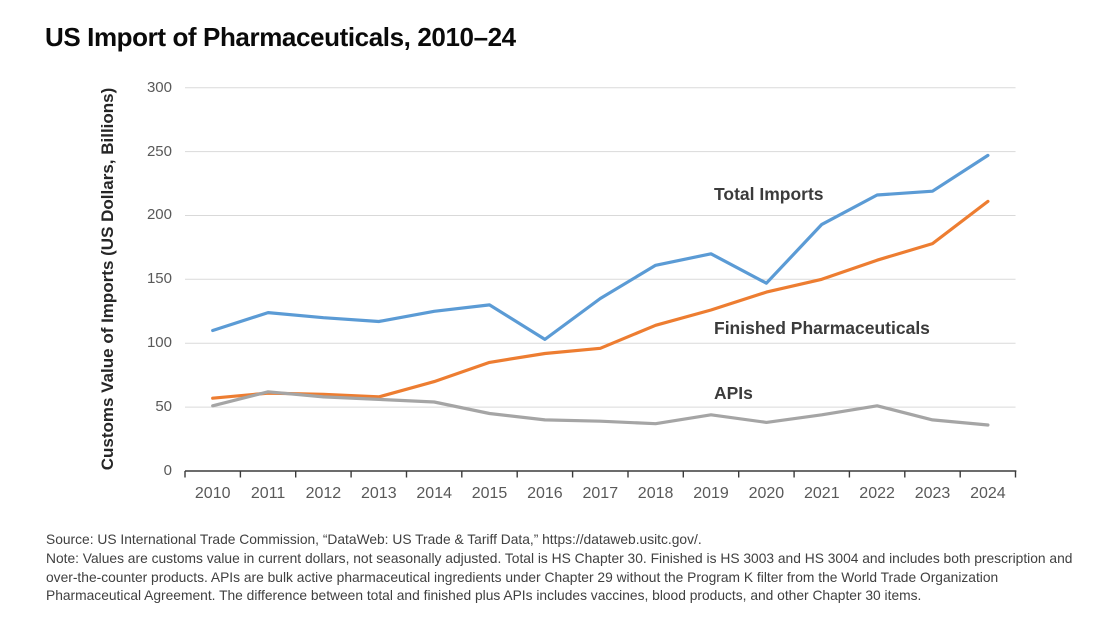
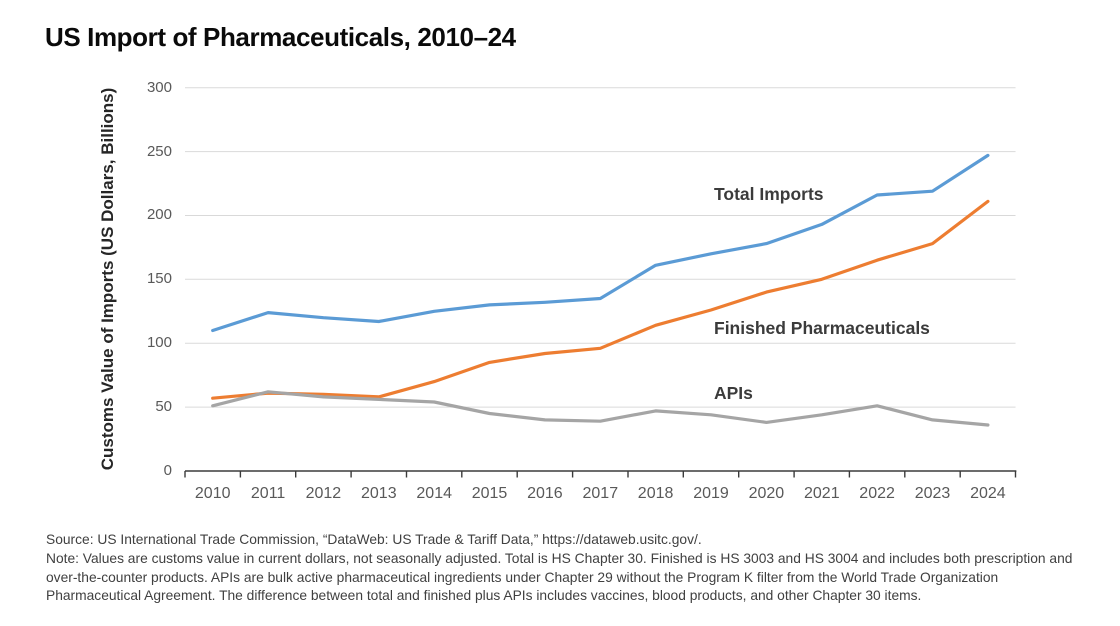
Total Imports/2016: 103 -> 132
APIs/2018: 37 -> 47
Total Imports/2020: 147 -> 178
